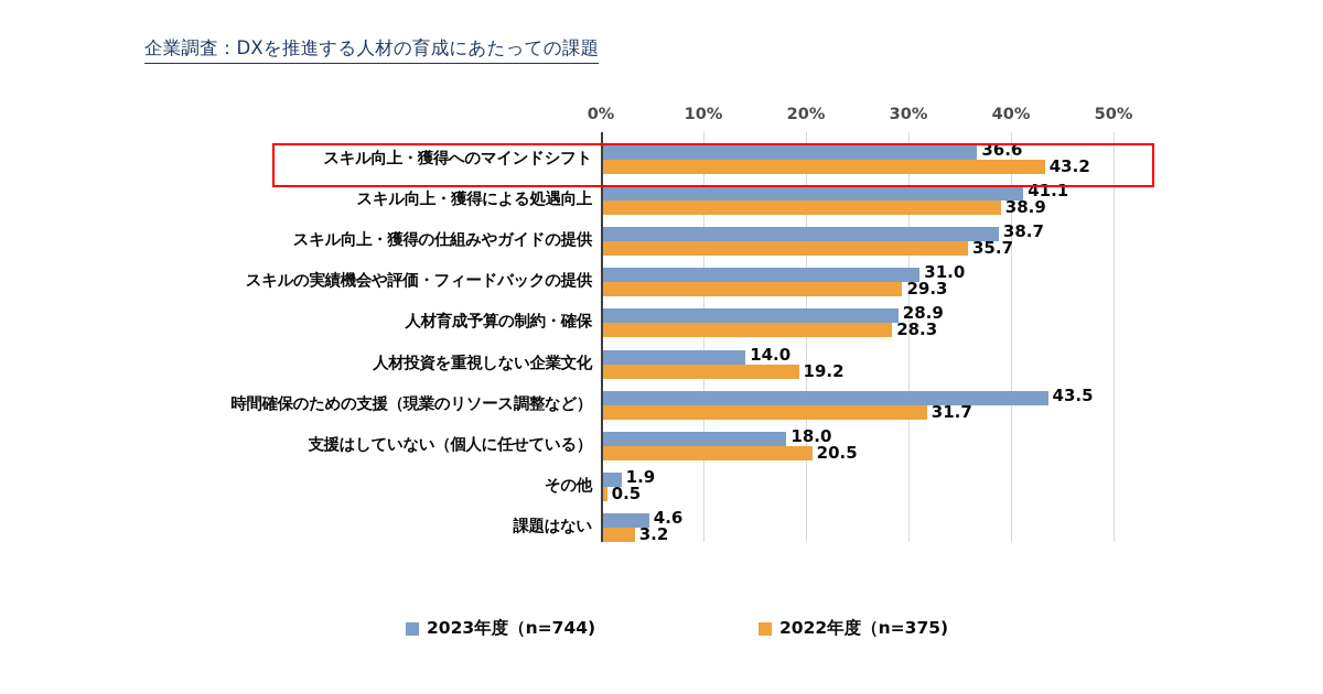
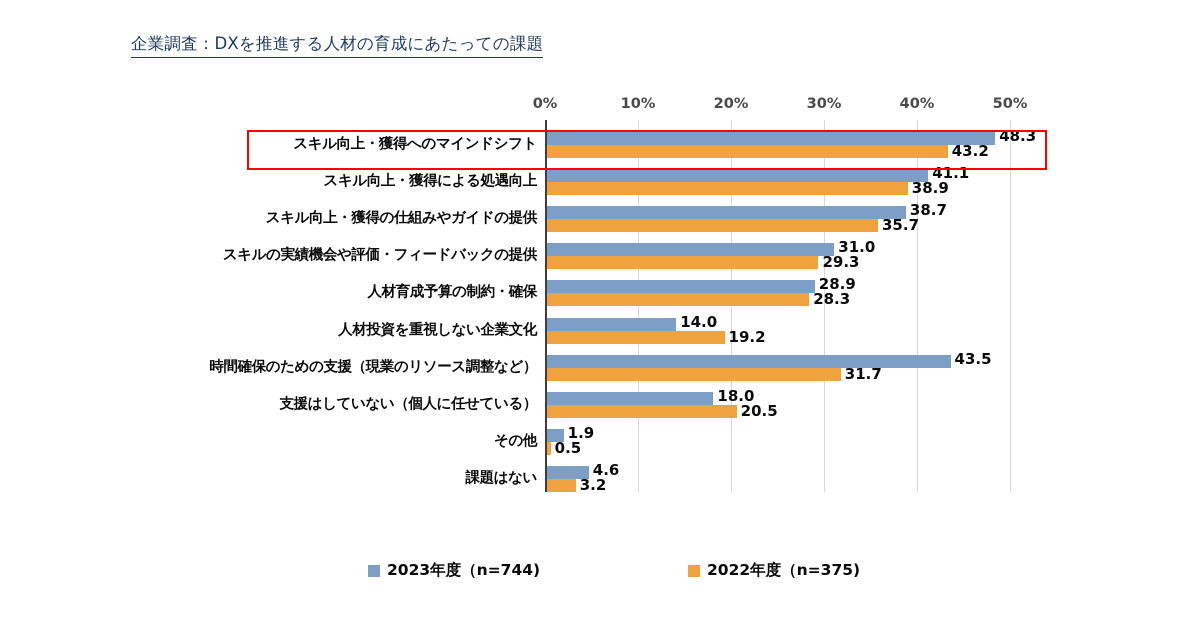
2023年度（n=744)/スキル向上・獲得へのマインドシフト: 36.6 -> 48.3
